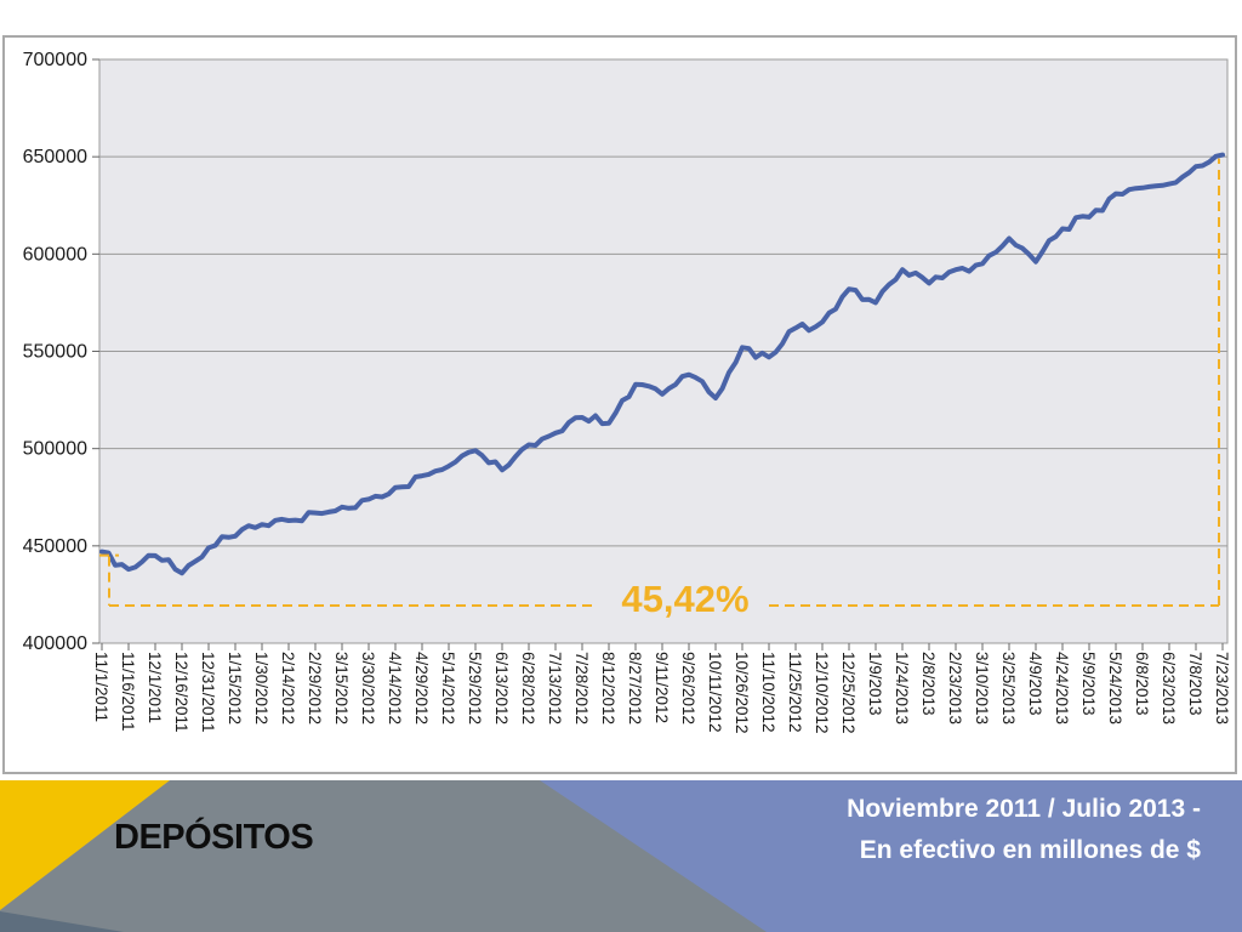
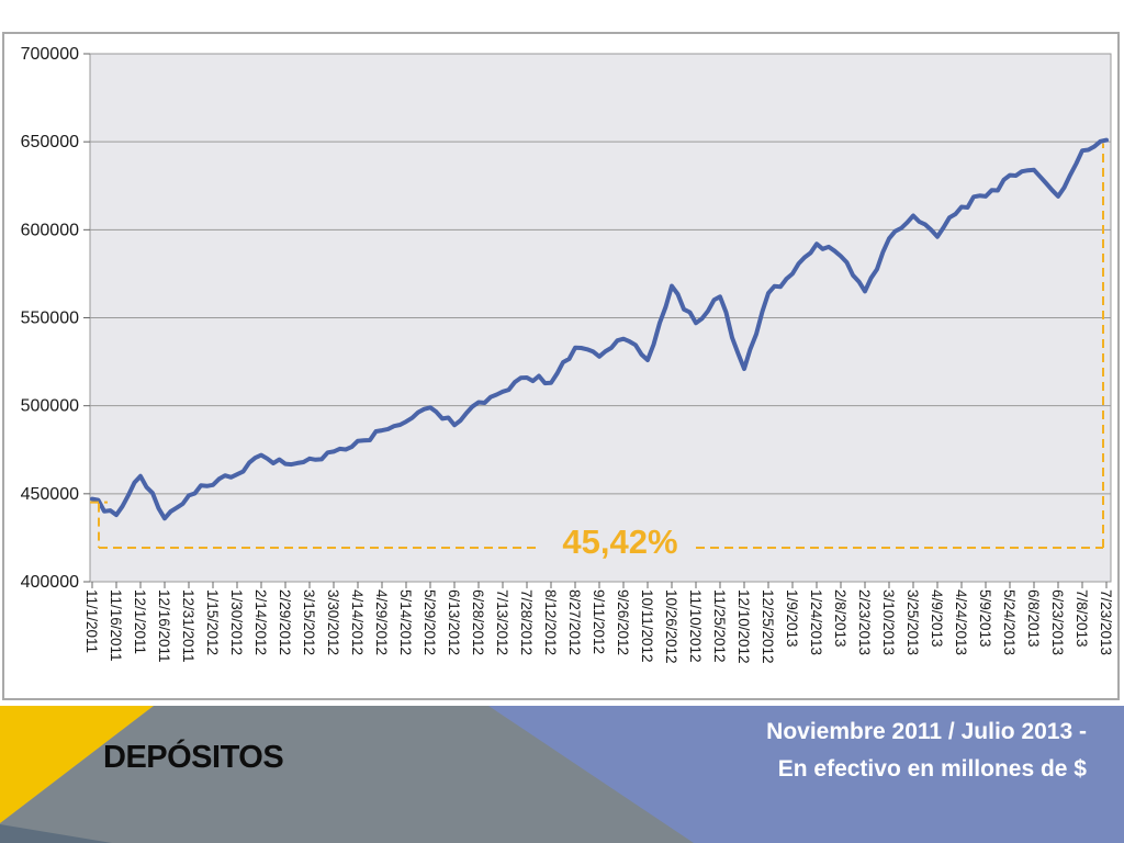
12/1/2011: 445000 -> 460000
2/14/2012: 463000 -> 472000
10/26/2012: 552000 -> 568000
12/10/2012: 565000 -> 521000
12/25/2012: 582000 -> 564000
2/23/2013: 592000 -> 565000
6/23/2013: 636000 -> 619000
